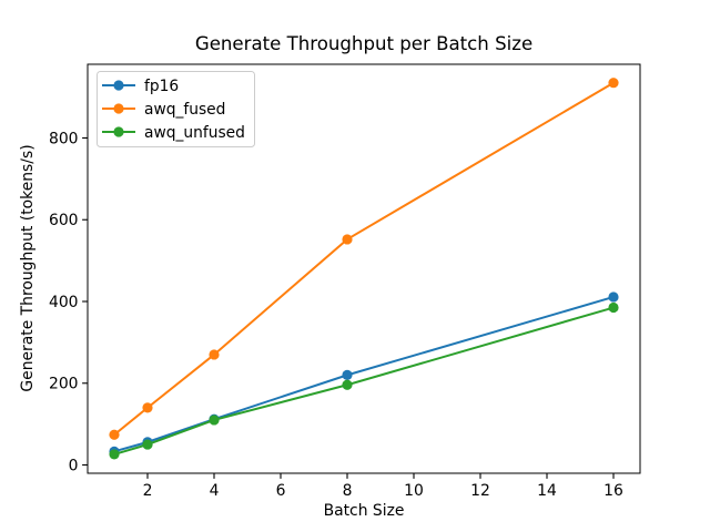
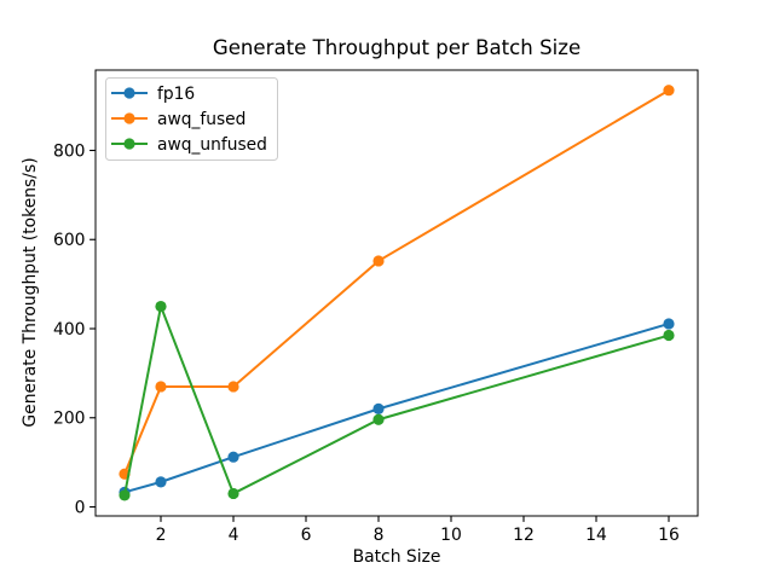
awq_fused/2: 140 -> 270
awq_unfused/2: 50 -> 450
awq_unfused/4: 110 -> 30
